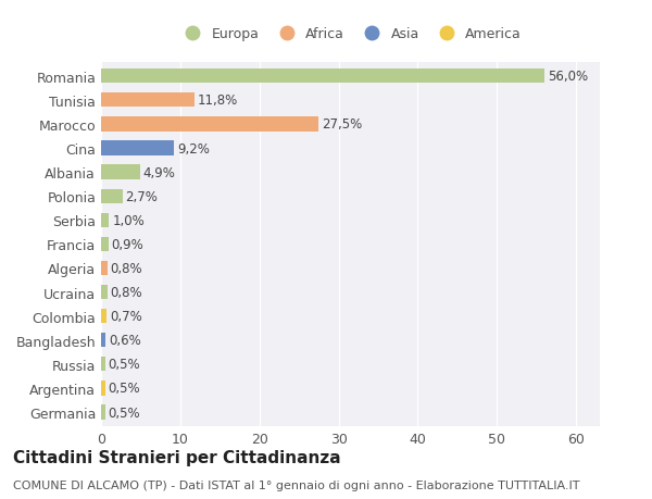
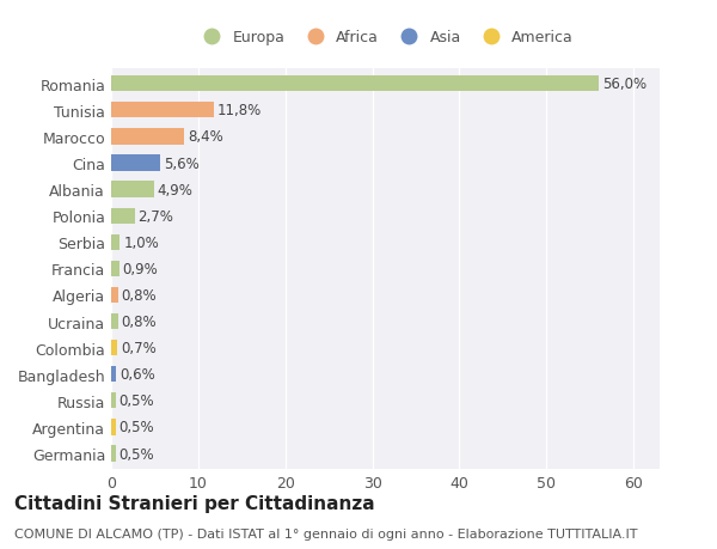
Marocco: 27,5% -> 8,4%
Cina: 9,2% -> 5,6%
